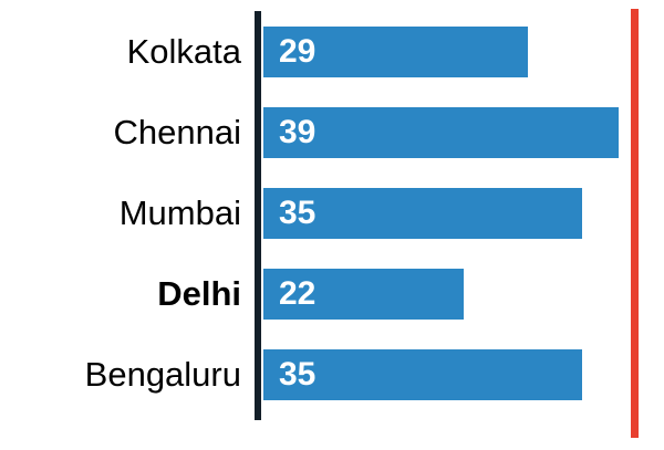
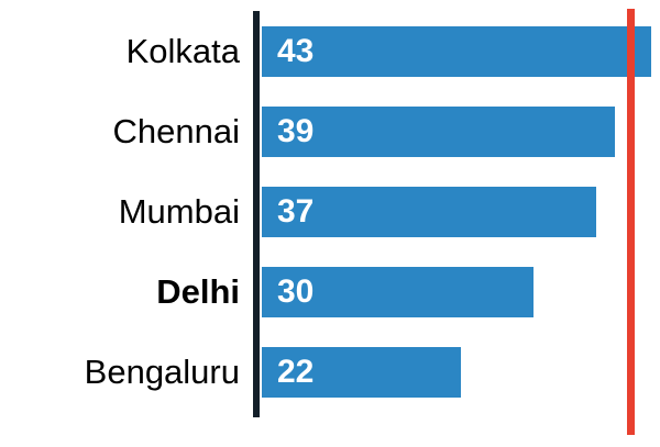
Kolkata: 29 -> 43
Mumbai: 35 -> 37
Delhi: 22 -> 30
Bengaluru: 35 -> 22
